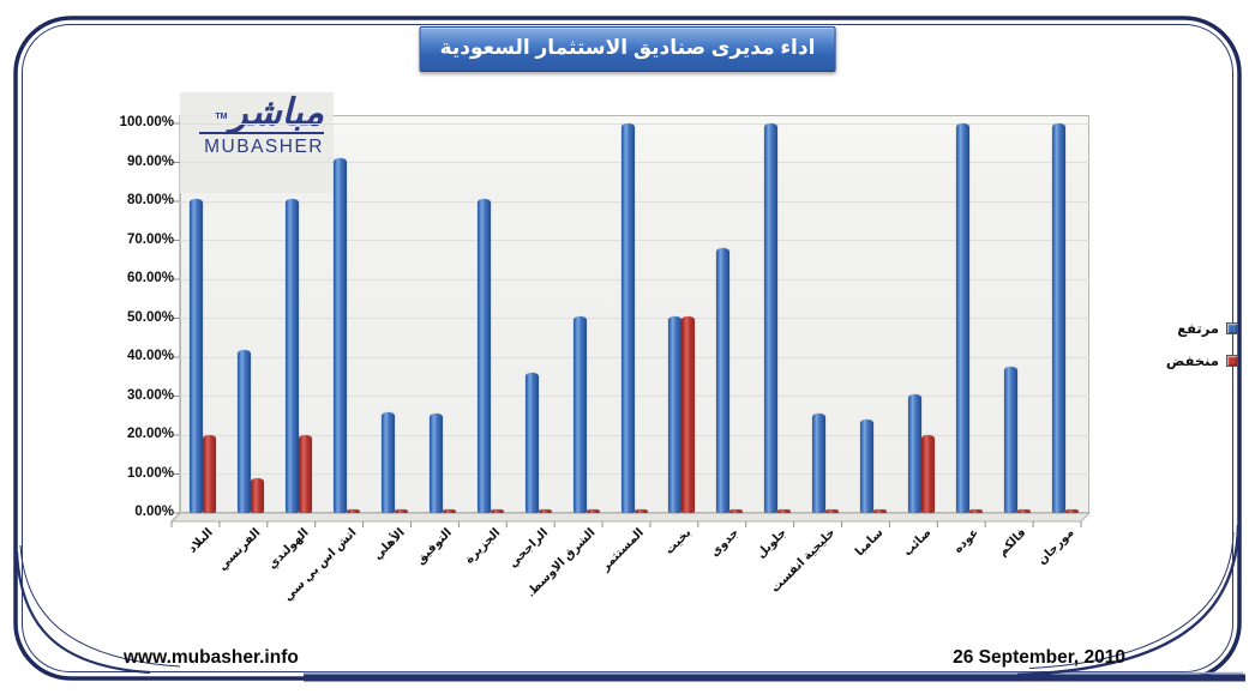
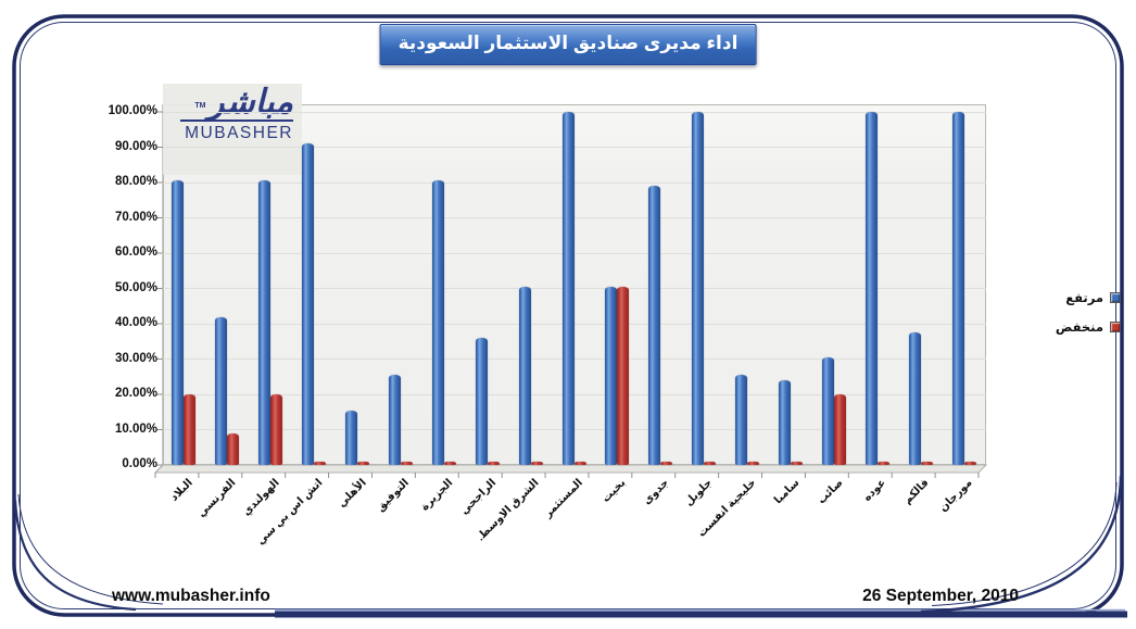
مرتفع/الأهلي: 26% -> 16%
مرتفع/جدوى: 68% -> 79%
